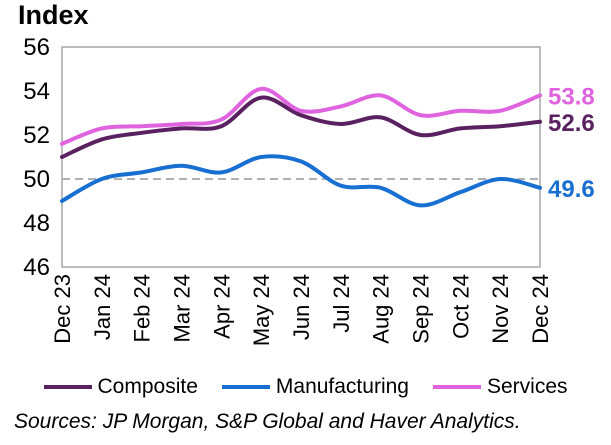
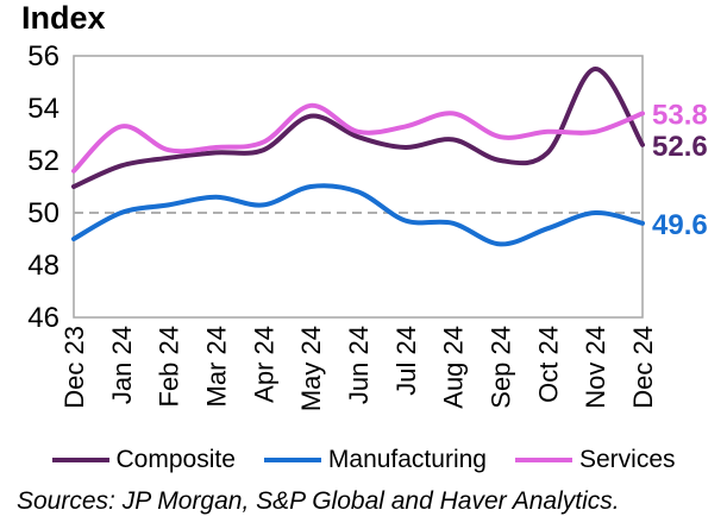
Services/Jan 24: 52.3 -> 53.3
Composite/Nov 24: 52.4 -> 55.5
